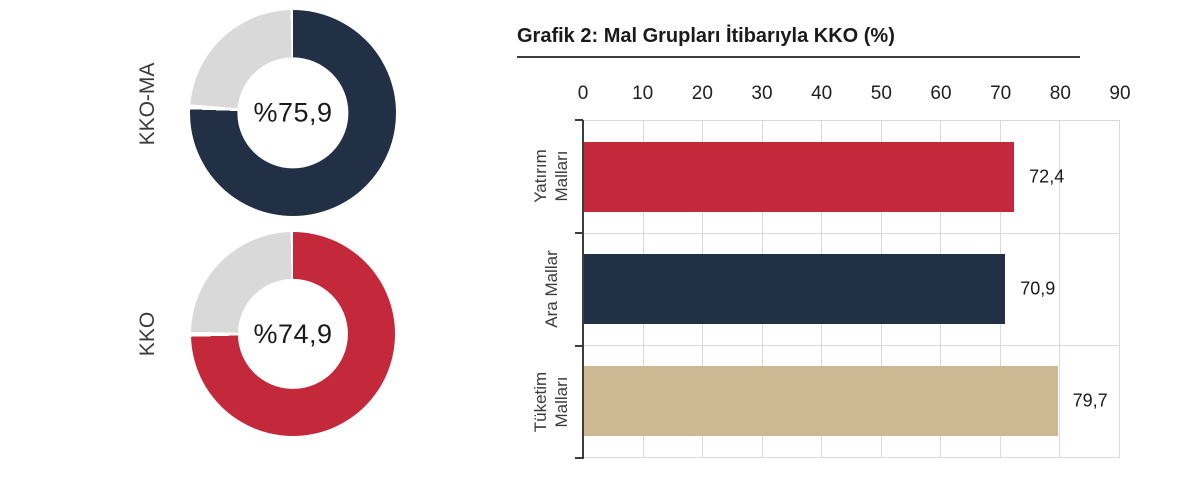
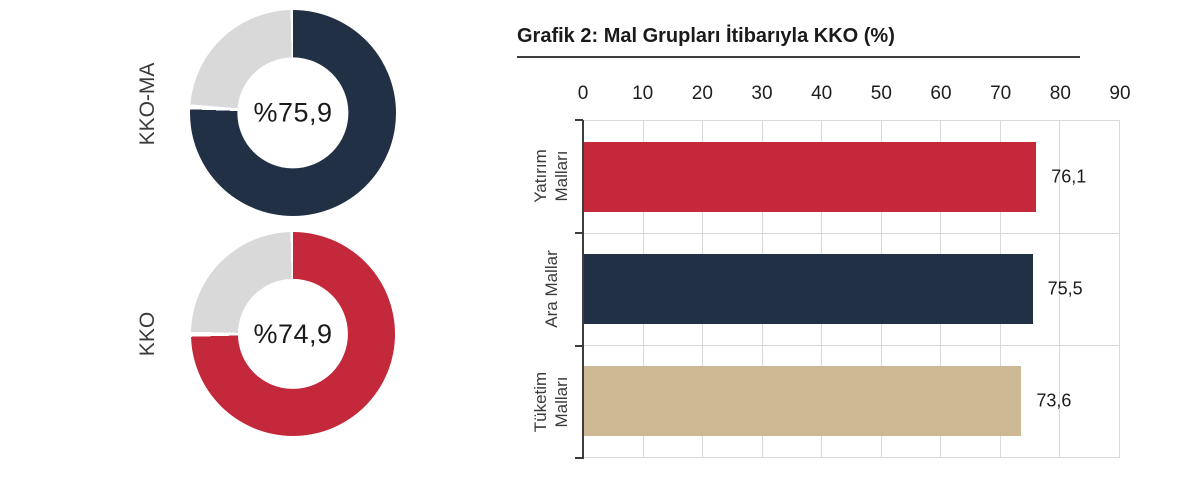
Grafik 2: Mal Grupları İtibarıyla KKO (%)/Yatırım Malları: 72,4 -> 76,1
Grafik 2: Mal Grupları İtibarıyla KKO (%)/Ara Mallar: 70,9 -> 75,5
Grafik 2: Mal Grupları İtibarıyla KKO (%)/Tüketim Malları: 79,7 -> 73,6
